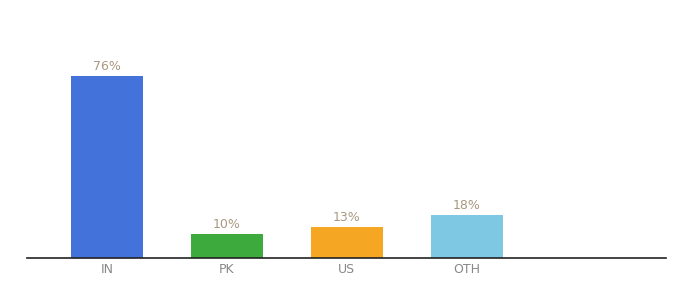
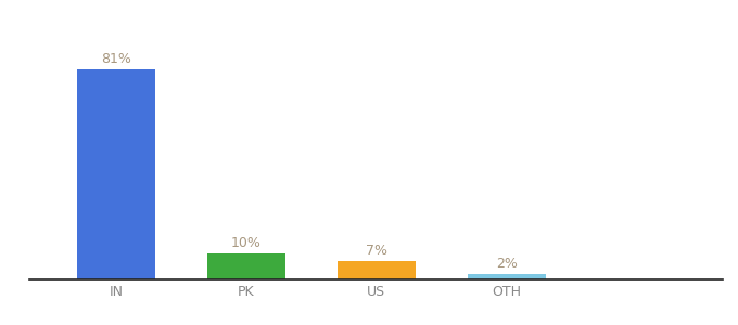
IN: 76% -> 81%
US: 13% -> 7%
OTH: 18% -> 2%
